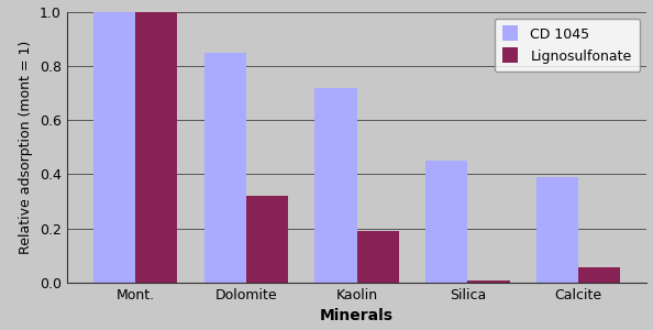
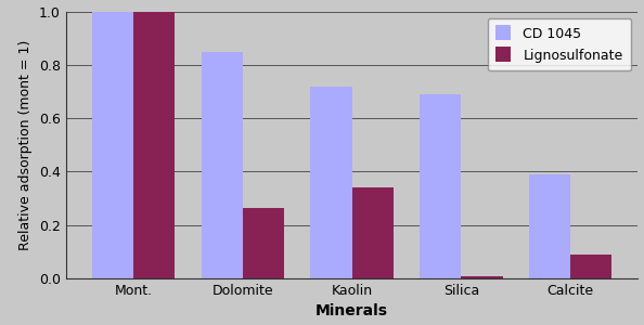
Lignosulfonate/Dolomite: 0.320 -> 0.265
Lignosulfonate/Kaolin: 0.190 -> 0.340
CD 1045/Silica: 0.45 -> 0.69
Lignosulfonate/Calcite: 0.055 -> 0.090
